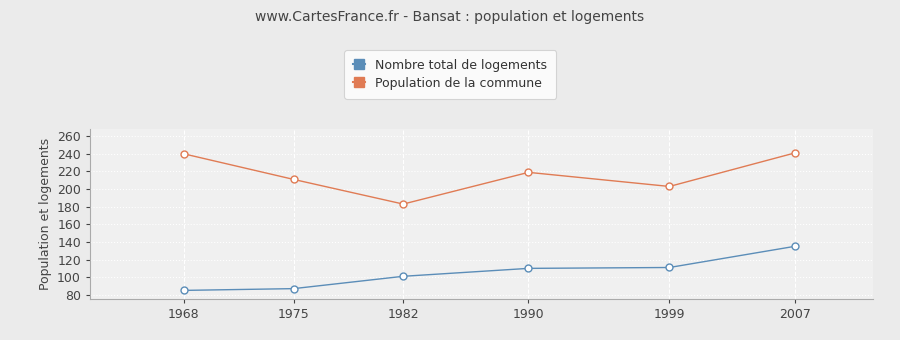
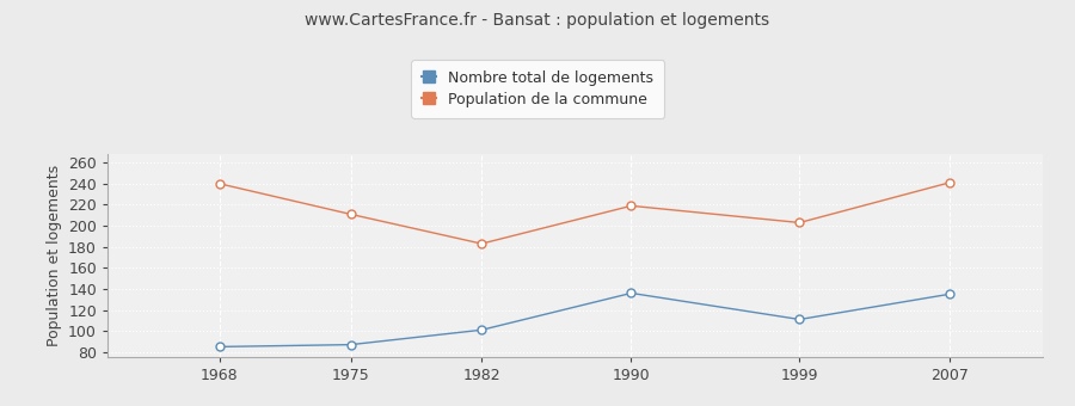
Nombre total de logements/1990: 110 -> 136
